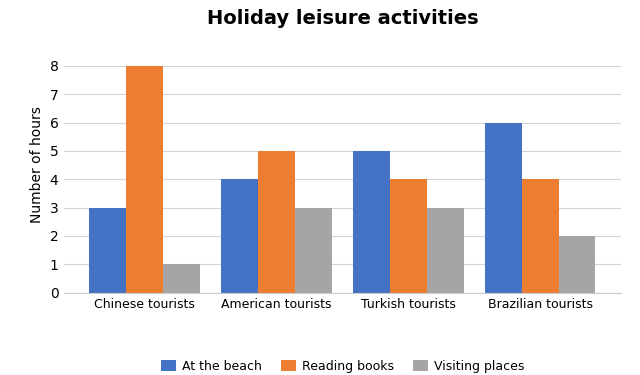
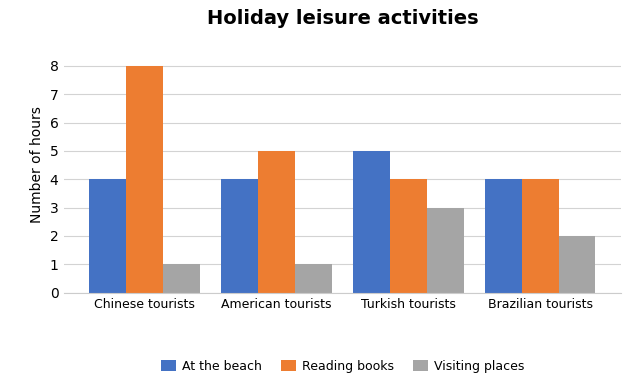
At the beach/Chinese tourists: 3 -> 4
Visiting places/American tourists: 3 -> 1
At the beach/Brazilian tourists: 6 -> 4
